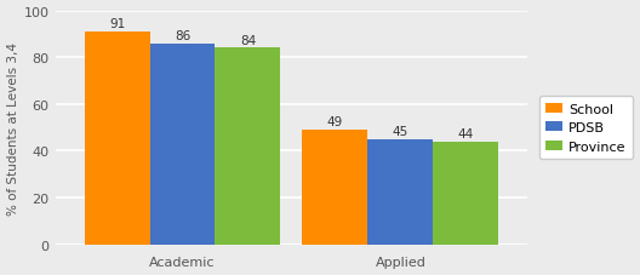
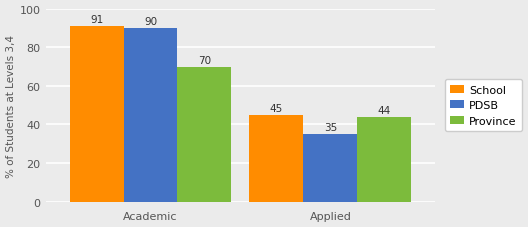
PDSB/Academic: 86 -> 90
Province/Academic: 84 -> 70
School/Applied: 49 -> 45
PDSB/Applied: 45 -> 35
